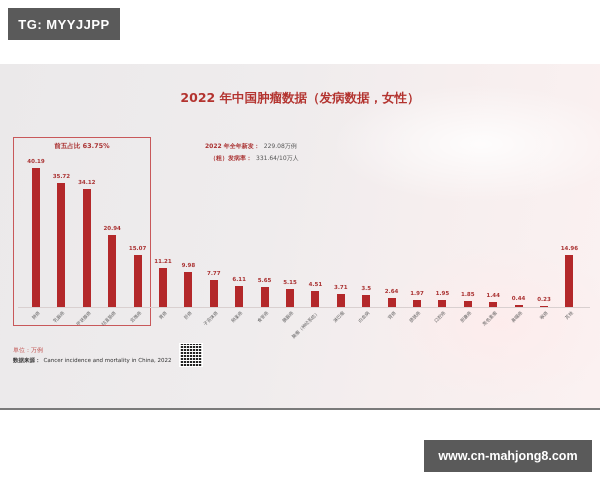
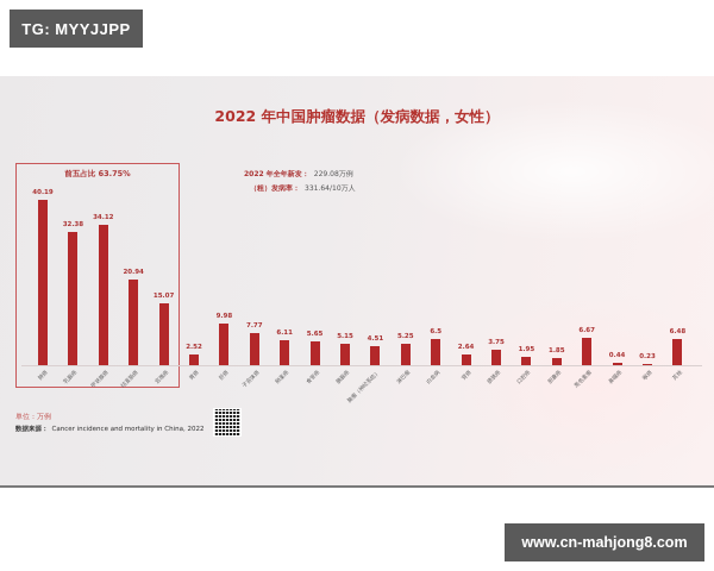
乳腺癌: 35.72 -> 32.38
胃癌: 11.21 -> 2.52
淋巴瘤: 3.71 -> 5.25
白血病: 3.5 -> 6.5
膀胱癌: 1.97 -> 3.75
黑色素瘤: 1.44 -> 6.67
其他: 14.96 -> 6.48
